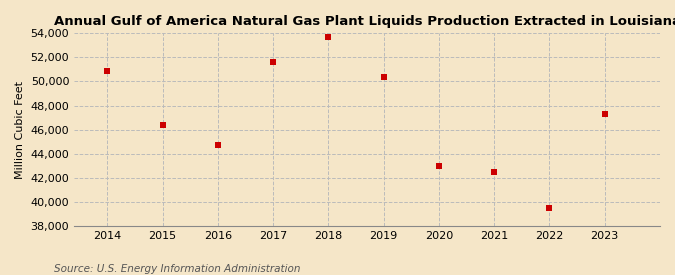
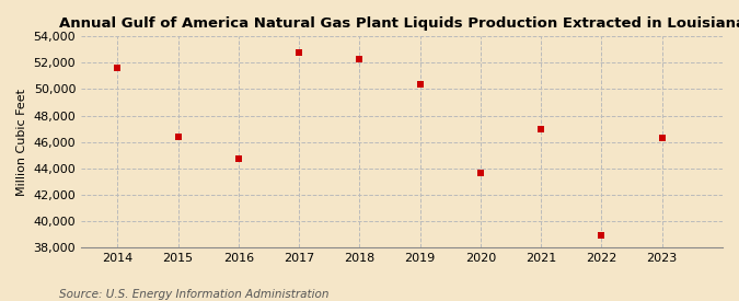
2014: 50,900 -> 51,600
2017: 51,600 -> 52,800
2018: 53,700 -> 52,300
2020: 43,000 -> 43,600
2021: 42,500 -> 47,000
2022: 39,500 -> 38,900
2023: 47,300 -> 46,300
